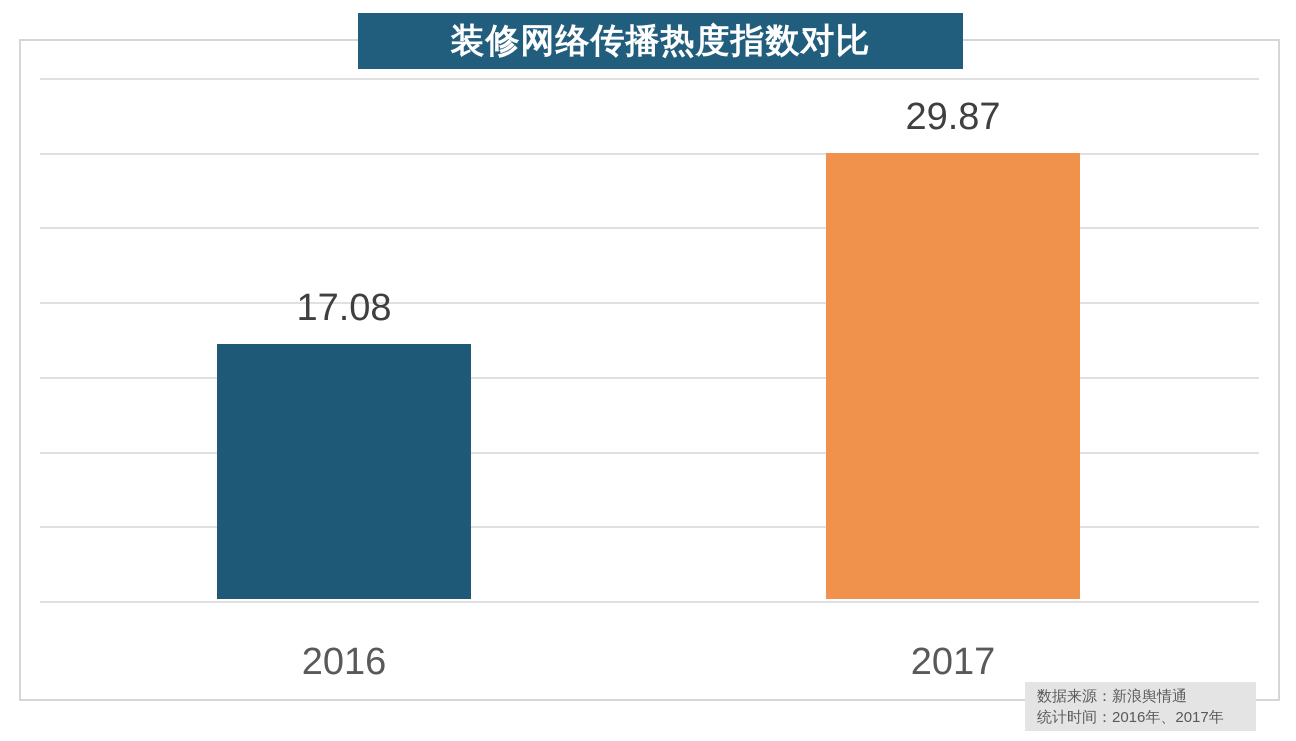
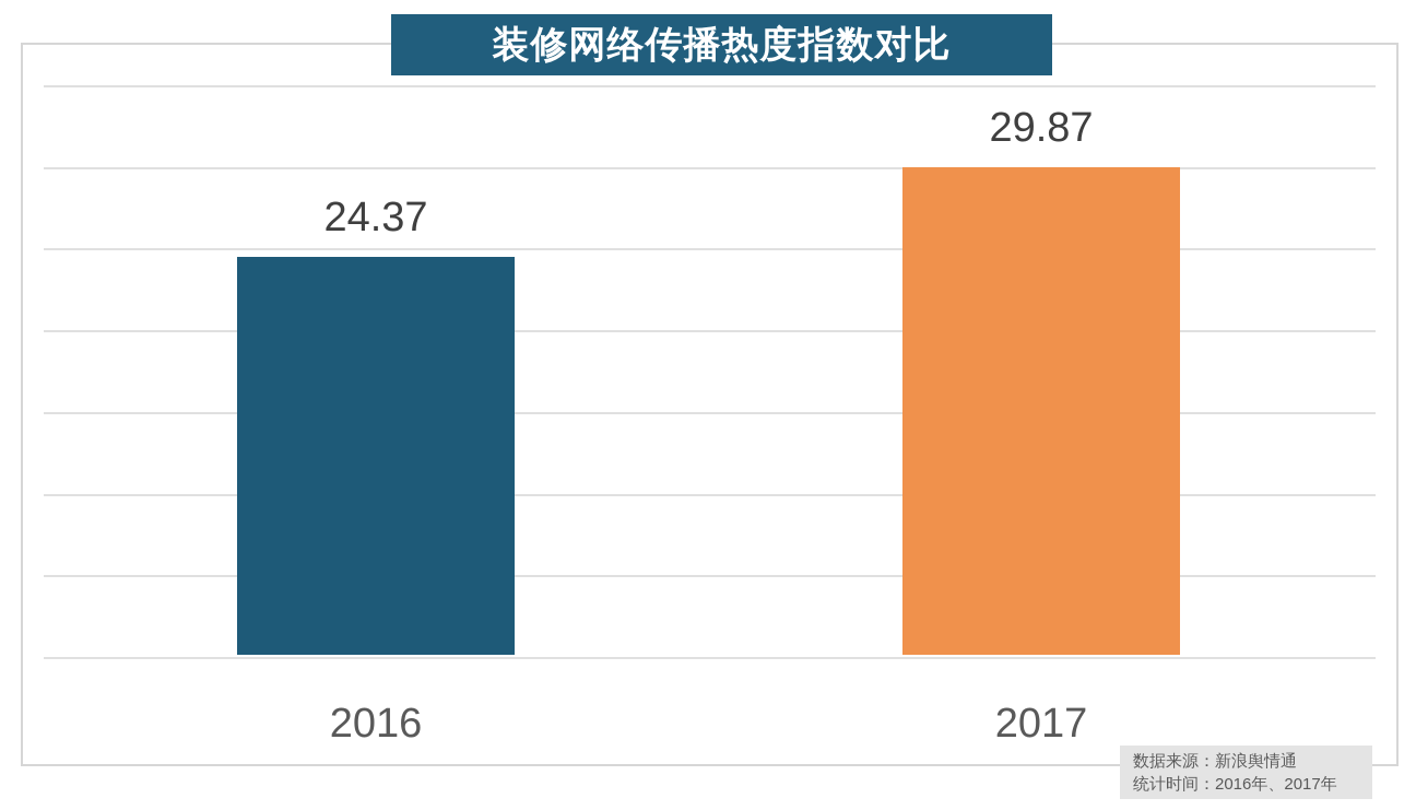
2016: 17.08 -> 24.37
